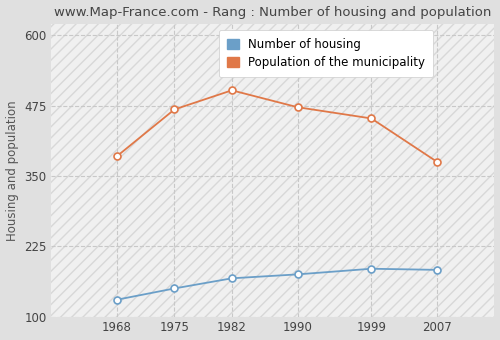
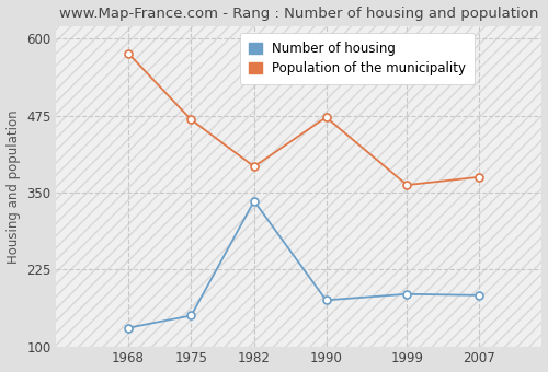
Population of the municipality/1968: 385 -> 576
Number of housing/1982: 168 -> 336
Population of the municipality/1982: 502 -> 392
Population of the municipality/1999: 452 -> 362
